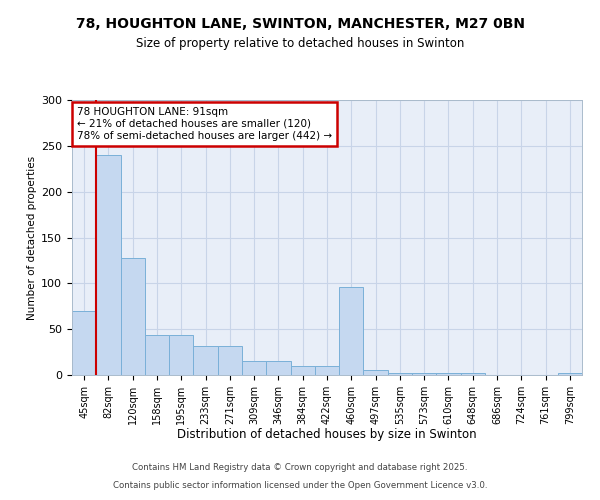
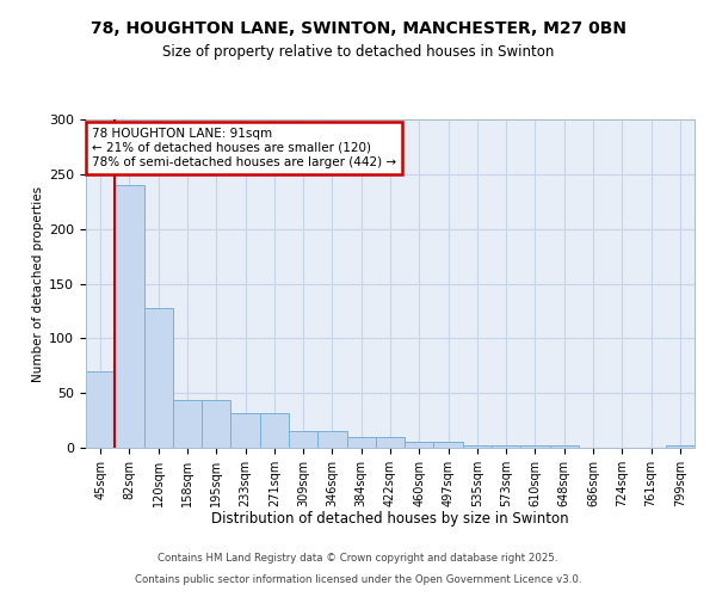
460sqm: 96 -> 5
